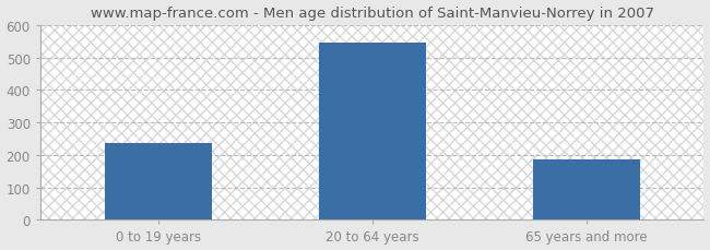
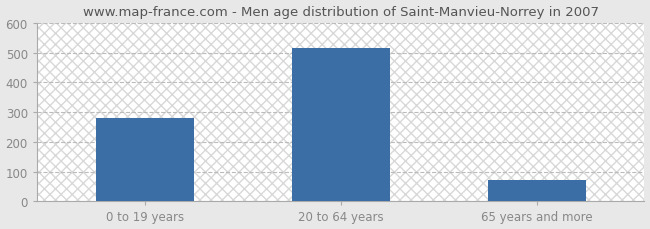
0 to 19 years: 235 -> 281
20 to 64 years: 545 -> 514
65 years and more: 185 -> 73
